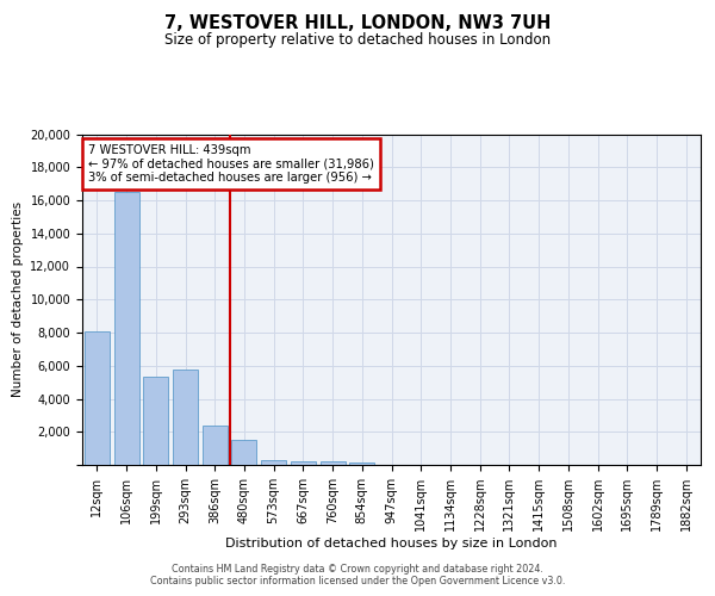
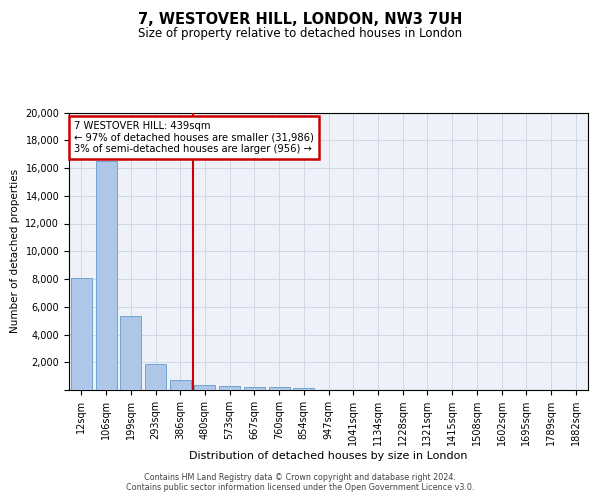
293sqm: 5,800 -> 1,800
386sqm: 2,400 -> 700
480sqm: 1,500 -> 400
